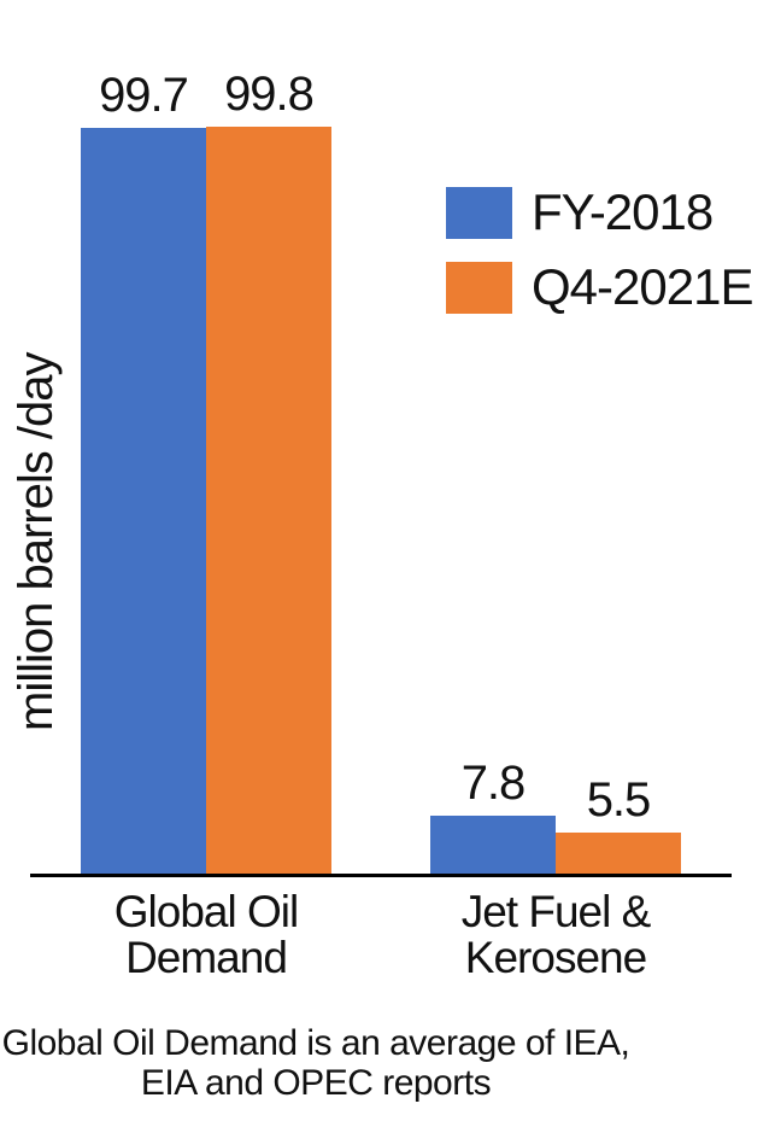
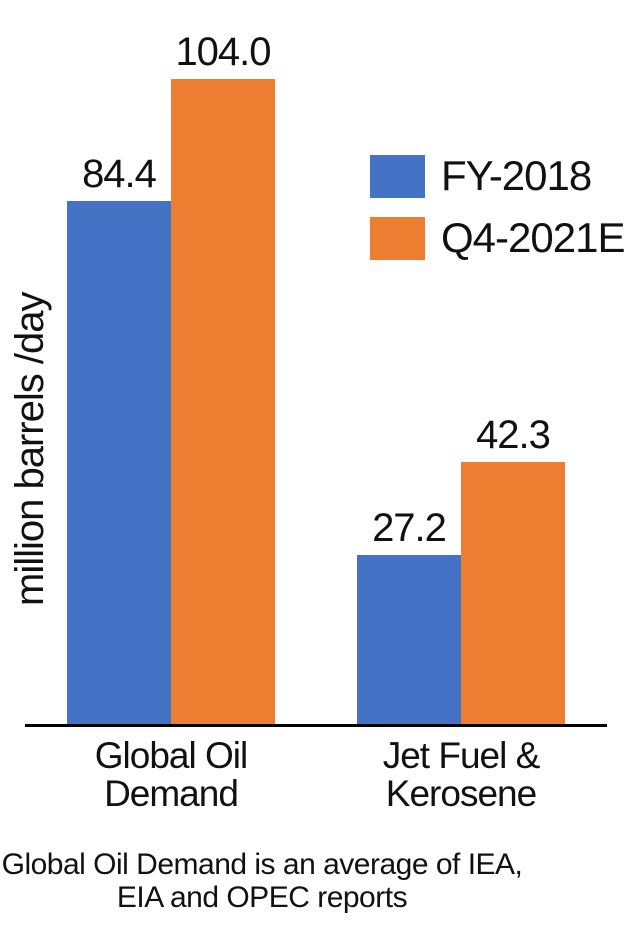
FY-2018/Global Oil Demand: 99.7 -> 84.4
Q4-2021E/Global Oil Demand: 99.8 -> 104.0
FY-2018/Jet Fuel & Kerosene: 7.8 -> 27.2
Q4-2021E/Jet Fuel & Kerosene: 5.5 -> 42.3
